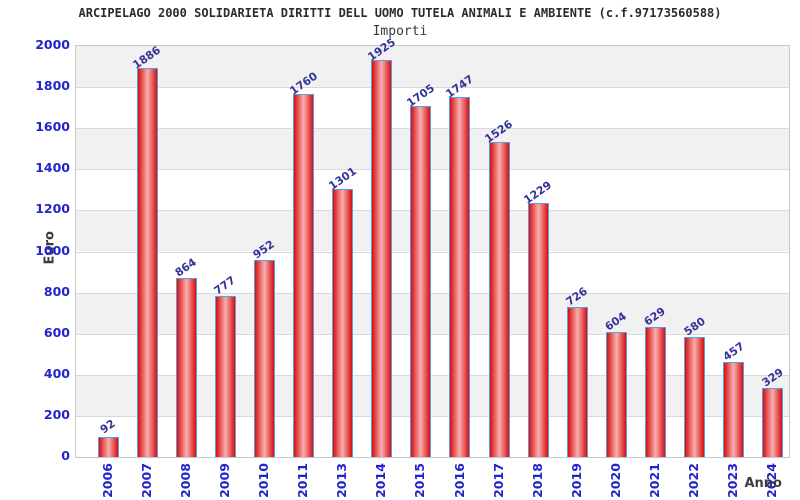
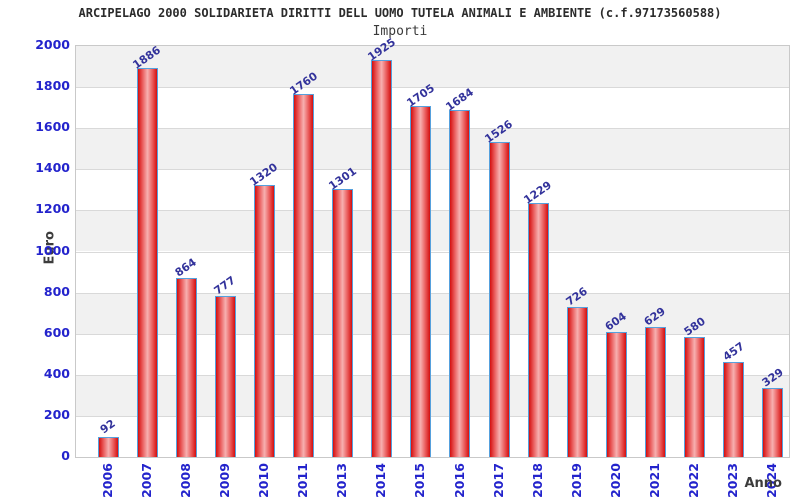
2010: 952 -> 1320
2016: 1747 -> 1684
